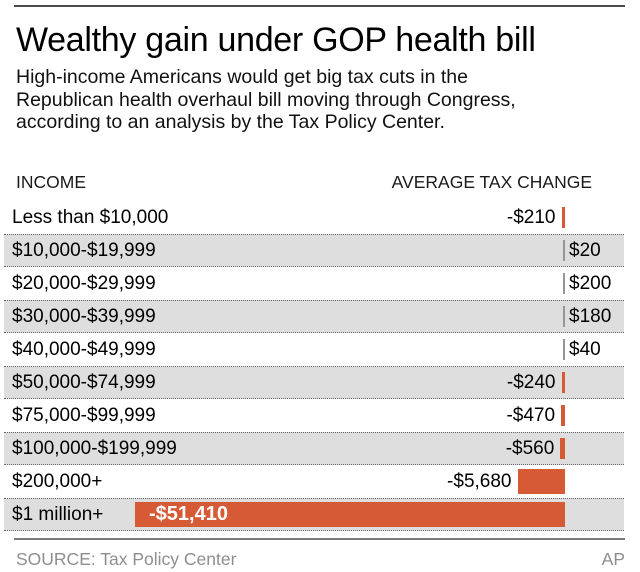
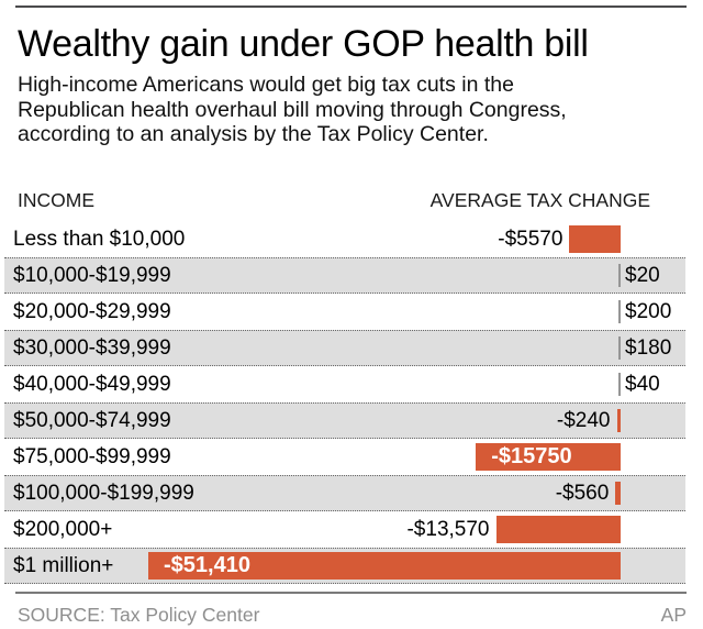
Less than $10,000: -$210 -> -$5570
$75,000-$99,999: -$470 -> -$15750
$200,000+: -$5,680 -> -$13,570
